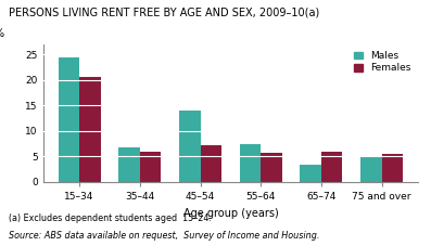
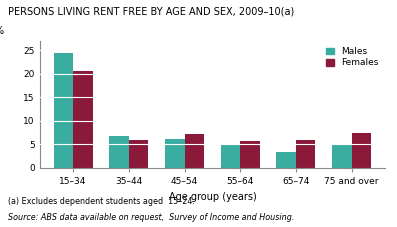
Males/45–54: 14.0 -> 6.2
Males/55–64: 7.5 -> 4.8
Females/75 and over: 5.5 -> 7.5
